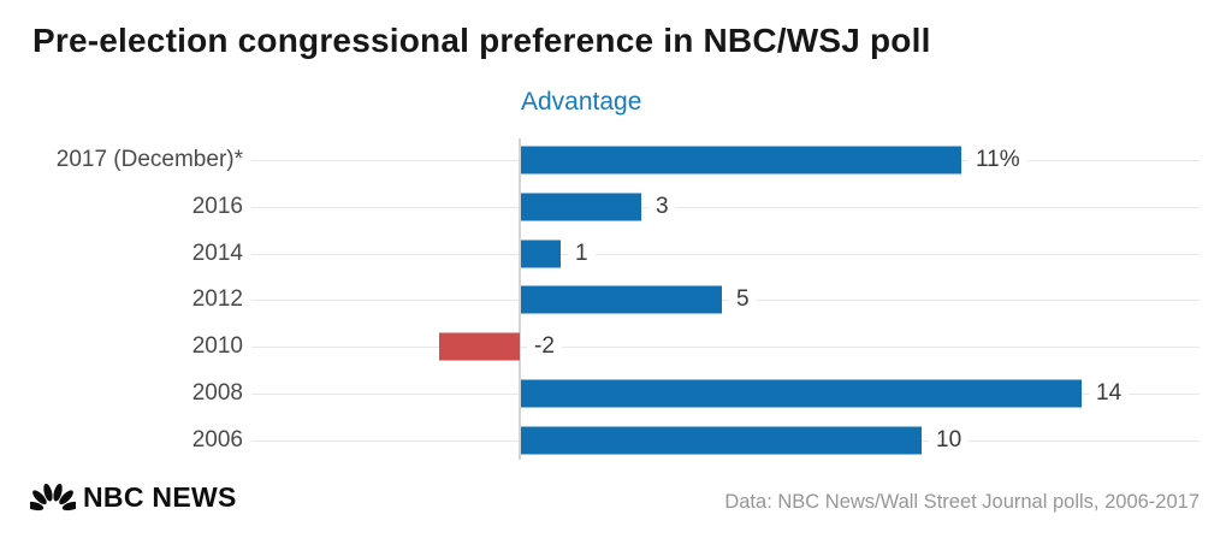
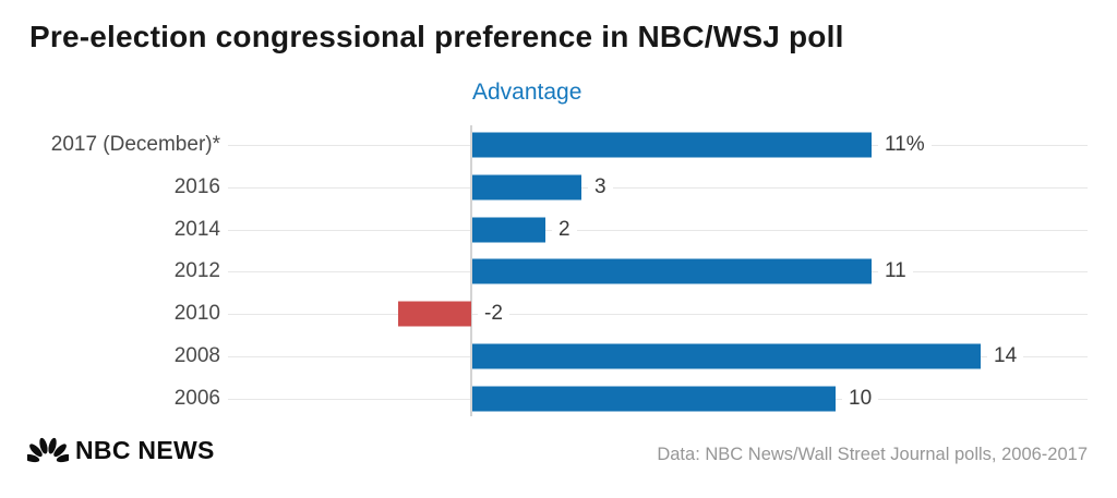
2014: 1 -> 2
2012: 5 -> 11
